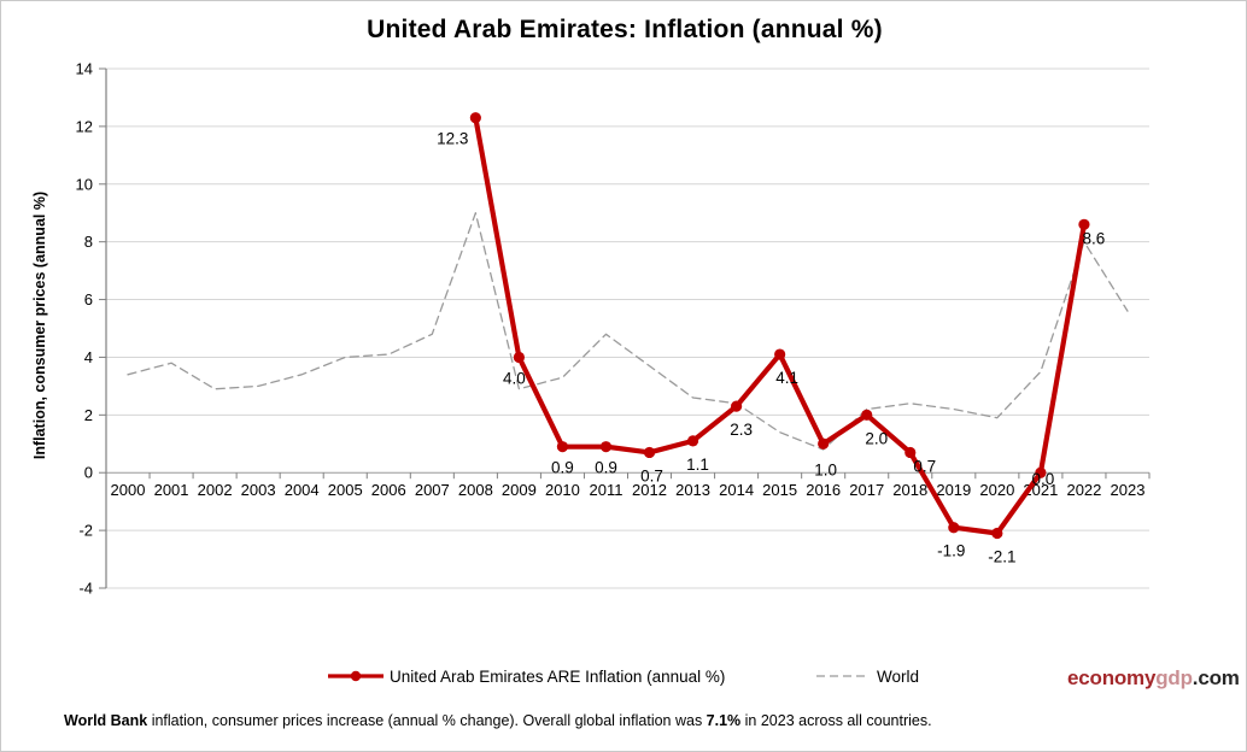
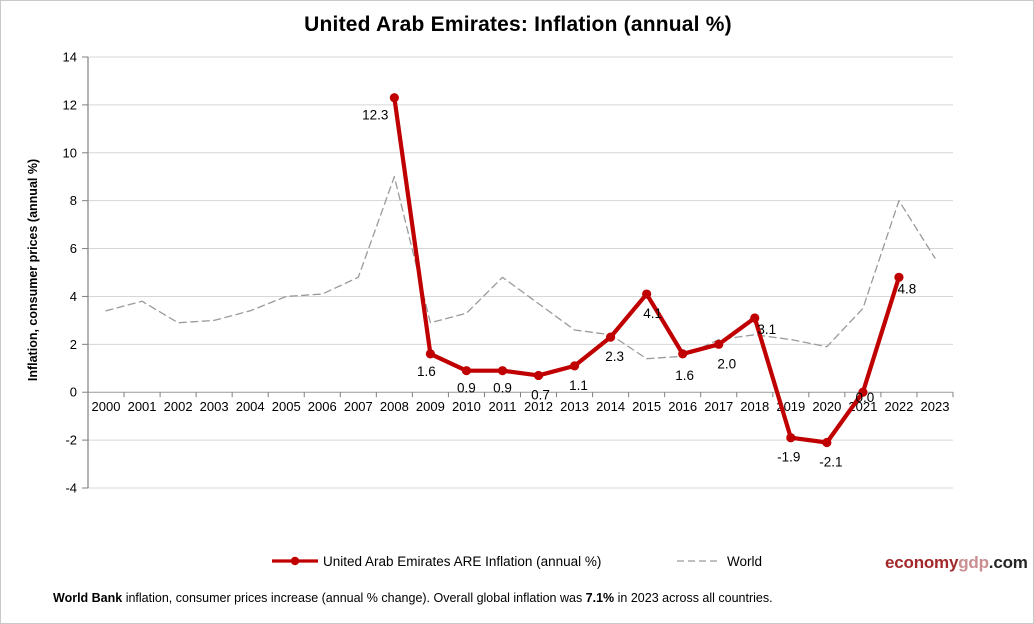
United Arab Emirates ARE Inflation (annual %)/2009: 4.0 -> 1.6
United Arab Emirates ARE Inflation (annual %)/2016: 1.0 -> 1.6
World/2016: 0.8 -> 1.5
United Arab Emirates ARE Inflation (annual %)/2018: 0.7 -> 3.1
United Arab Emirates ARE Inflation (annual %)/2022: 8.6 -> 4.8
